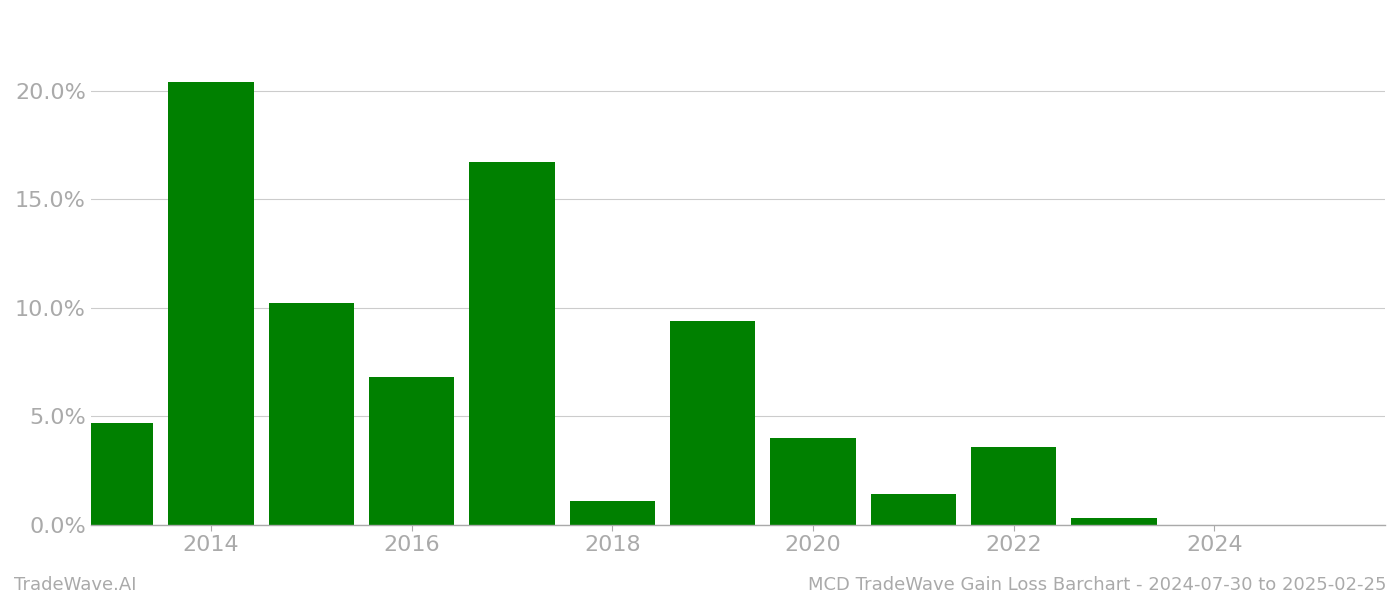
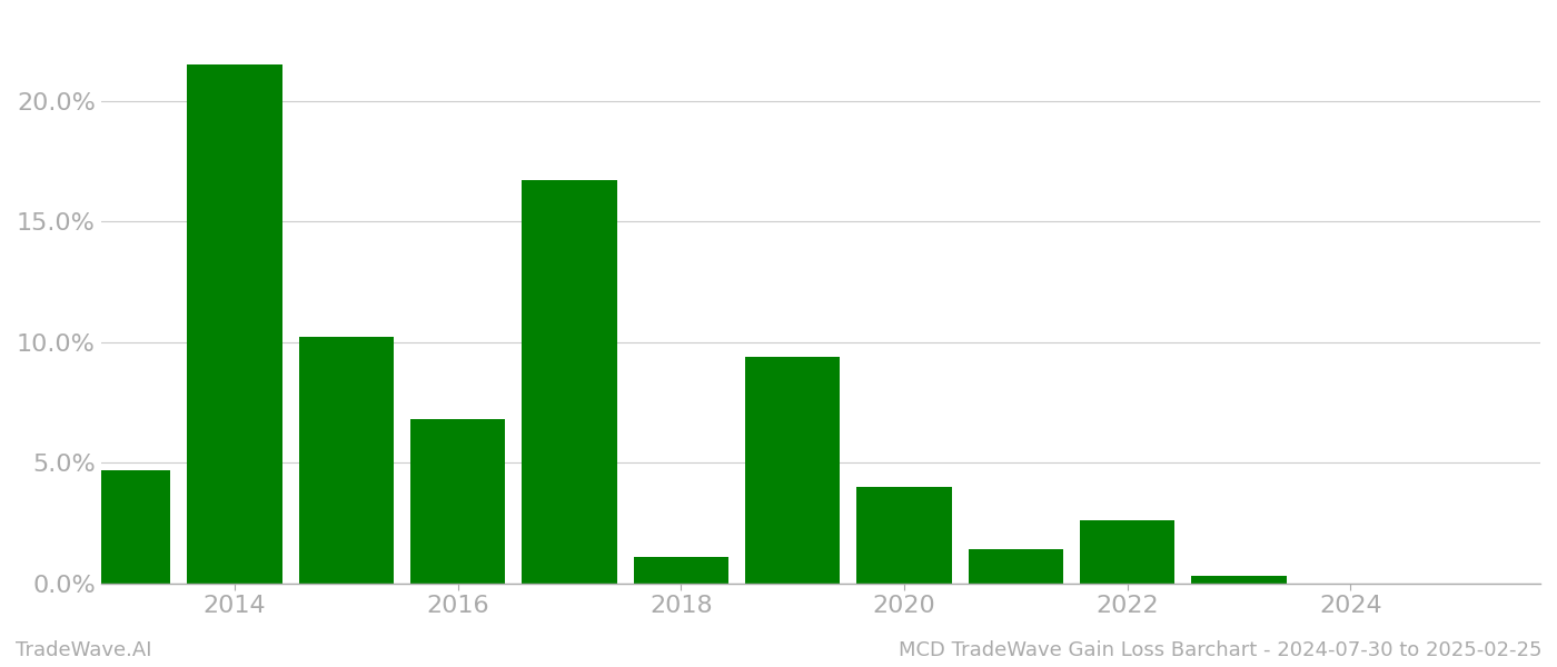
2014: 20.4% -> 21.5%
2022: 3.6% -> 2.6%
